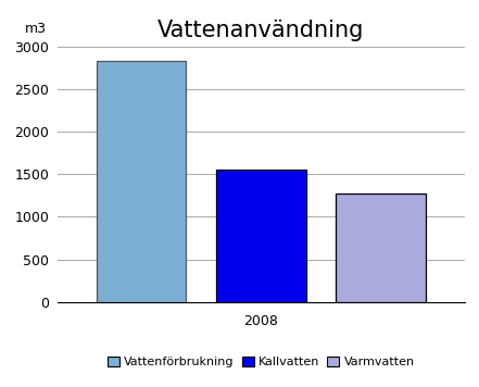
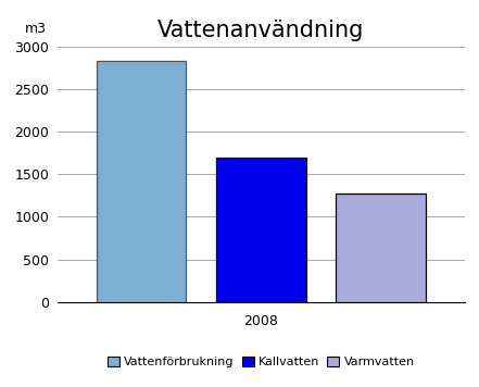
2008: 1550 -> 1700
